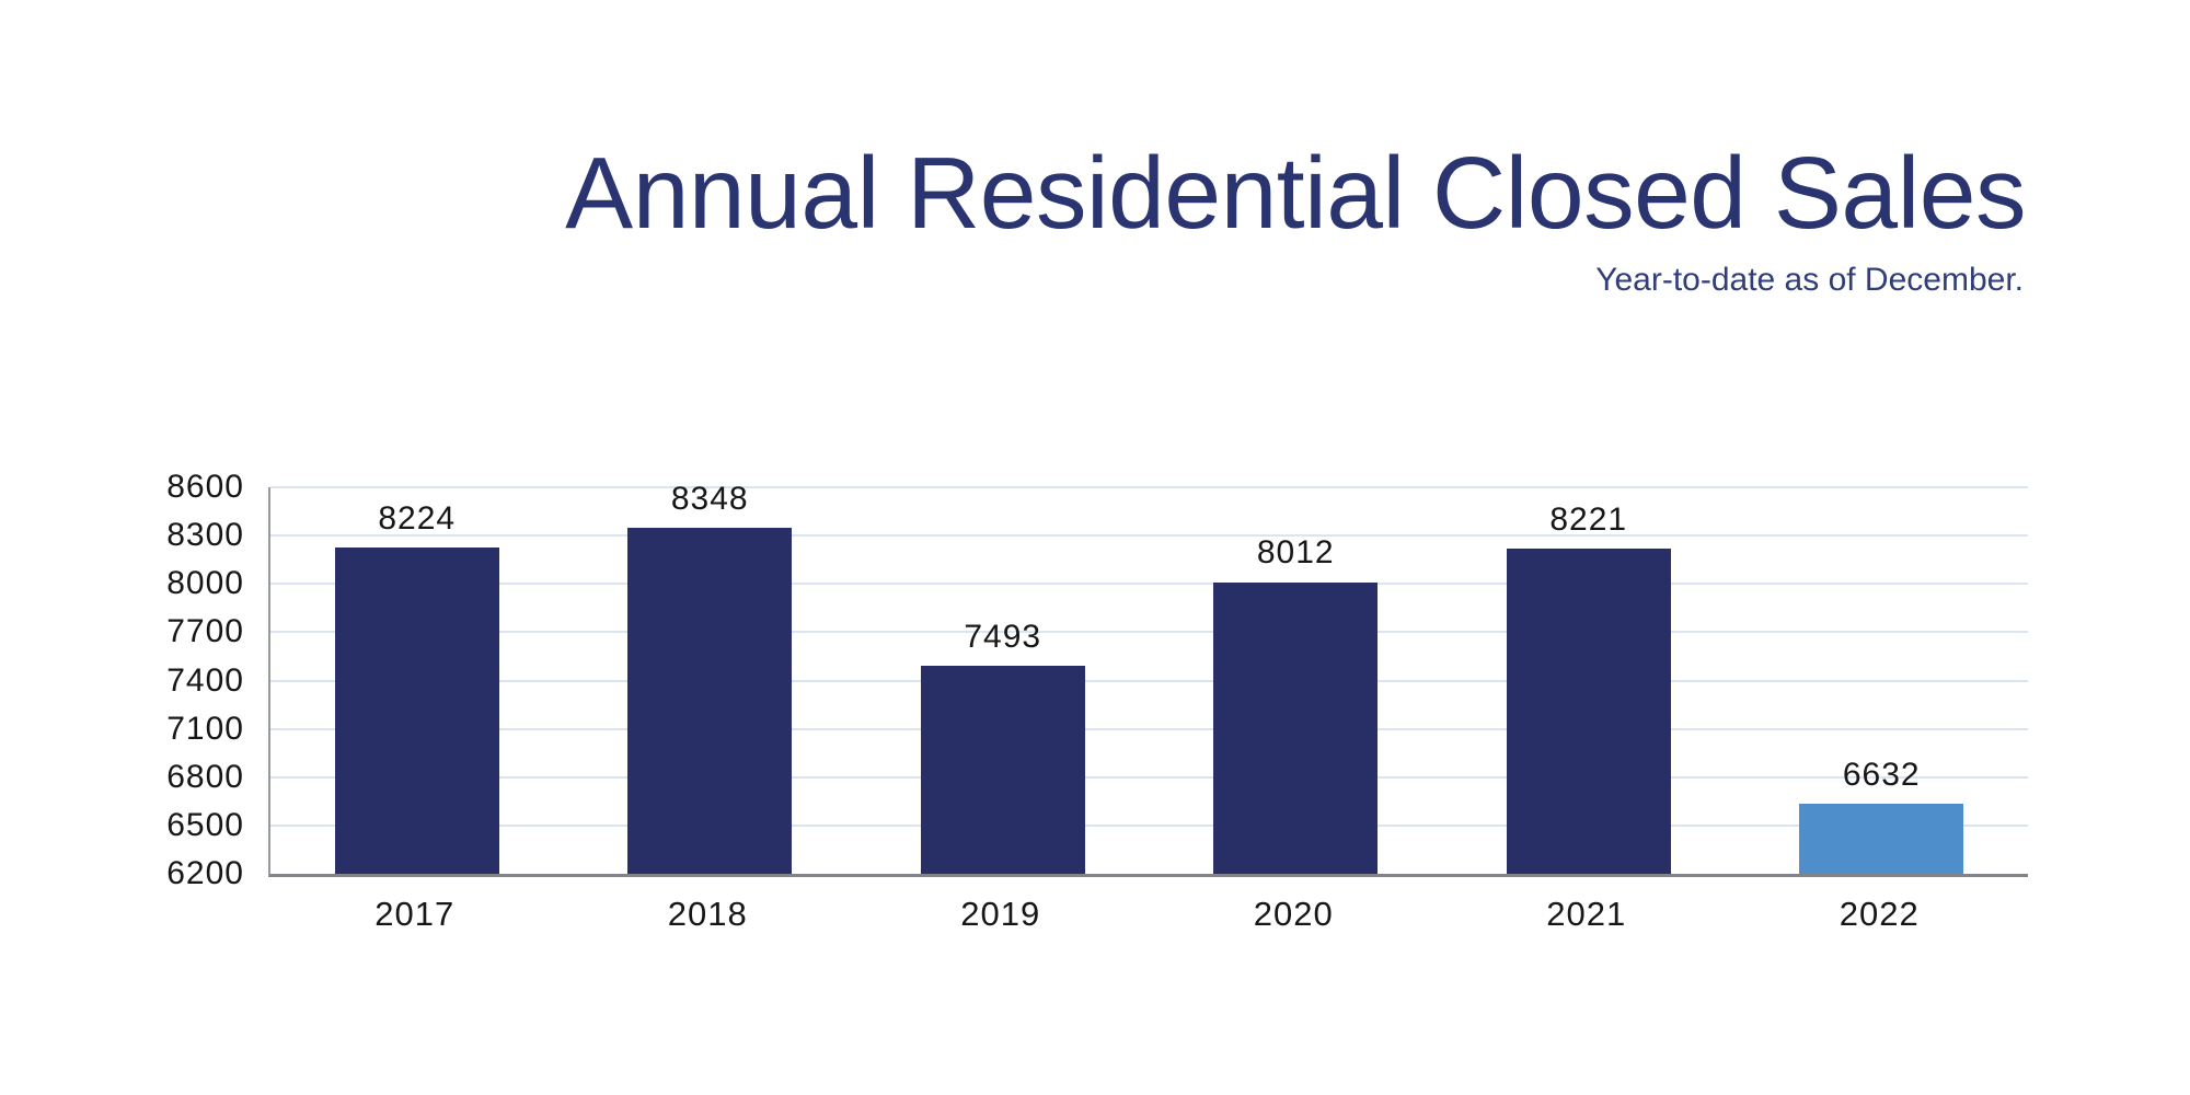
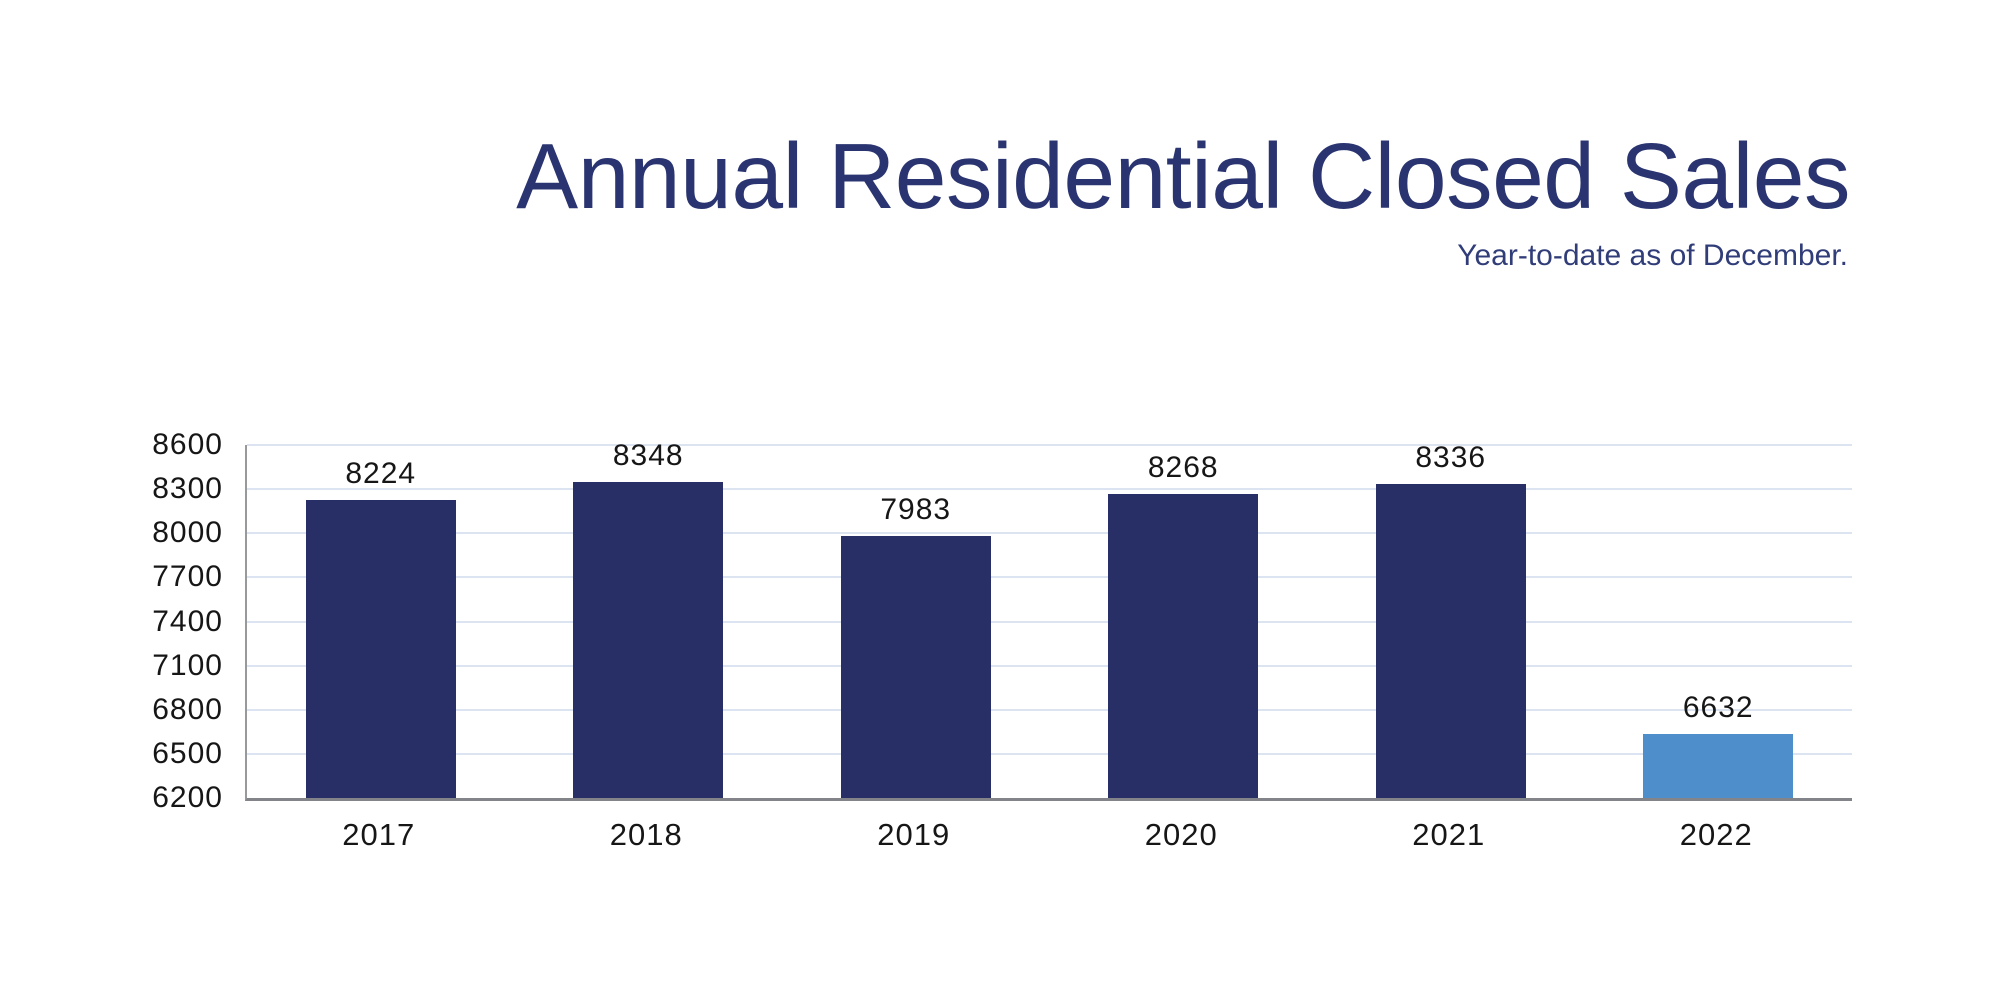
2019: 7493 -> 7983
2020: 8012 -> 8268
2021: 8221 -> 8336
